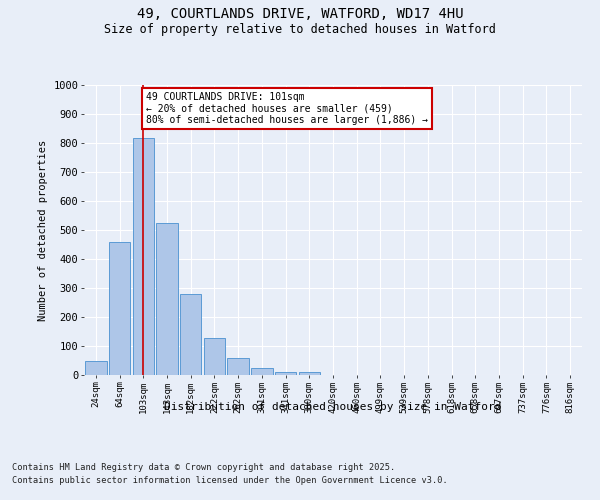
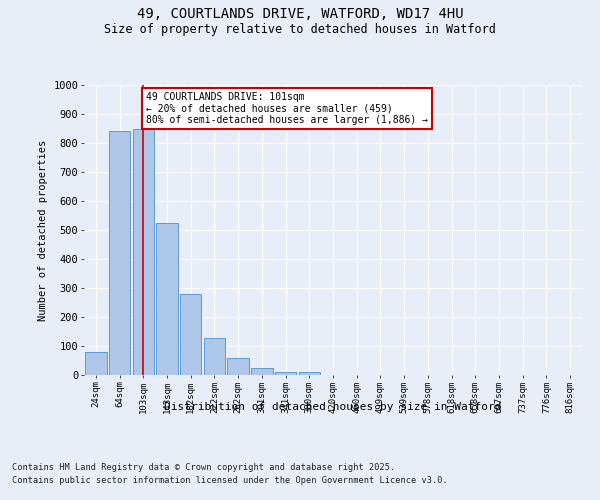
24sqm: 48 -> 80
64sqm: 460 -> 840
103sqm: 818 -> 850
